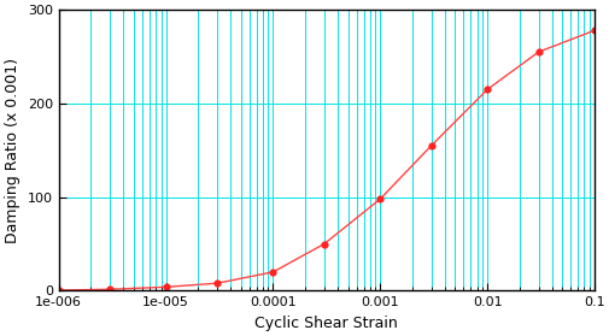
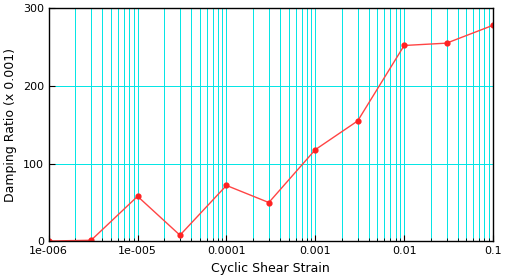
1e-005: 4 -> 58
0.0001: 20 -> 72
0.001: 98 -> 118
0.01: 215 -> 252
